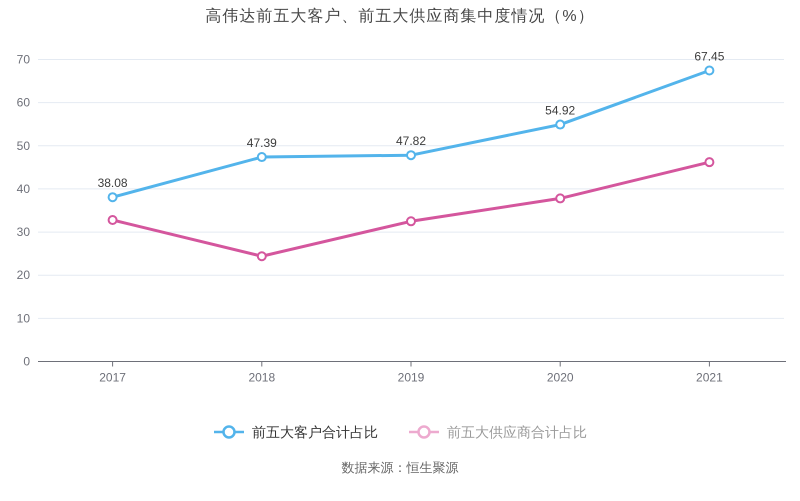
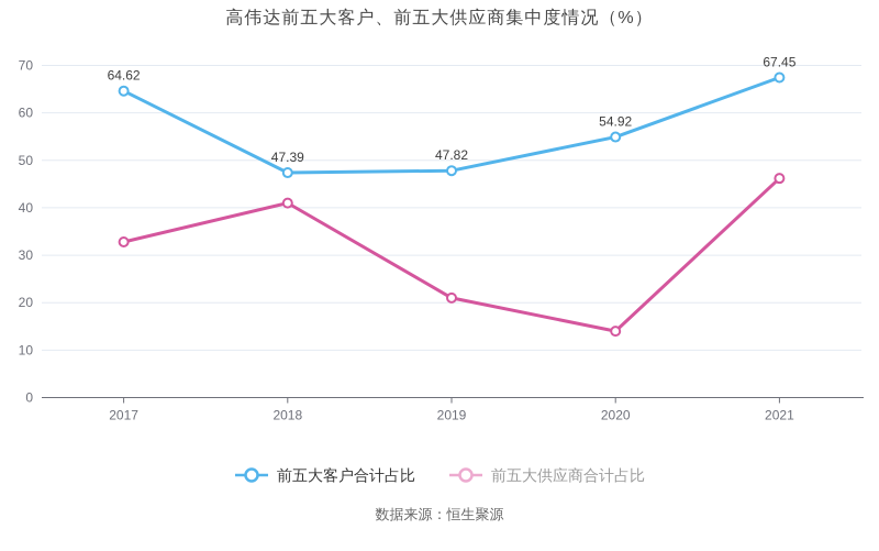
前五大客户合计占比/2017: 38.08 -> 64.62
前五大供应商合计占比/2018: 24 -> 41
前五大供应商合计占比/2019: 32 -> 21
前五大供应商合计占比/2020: 38 -> 14
